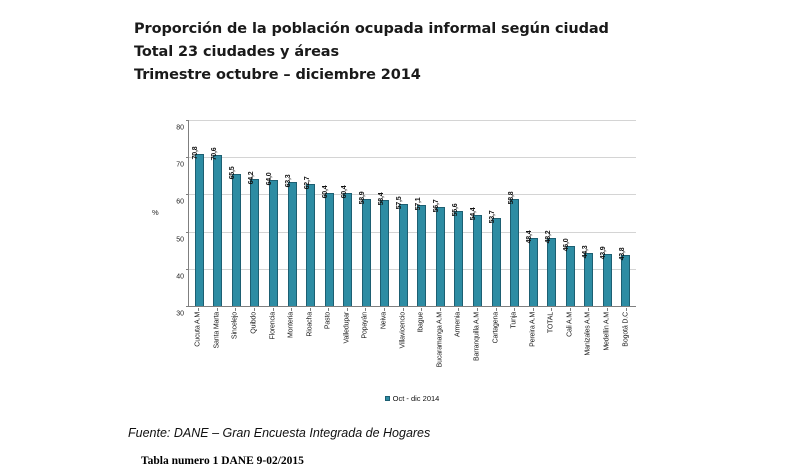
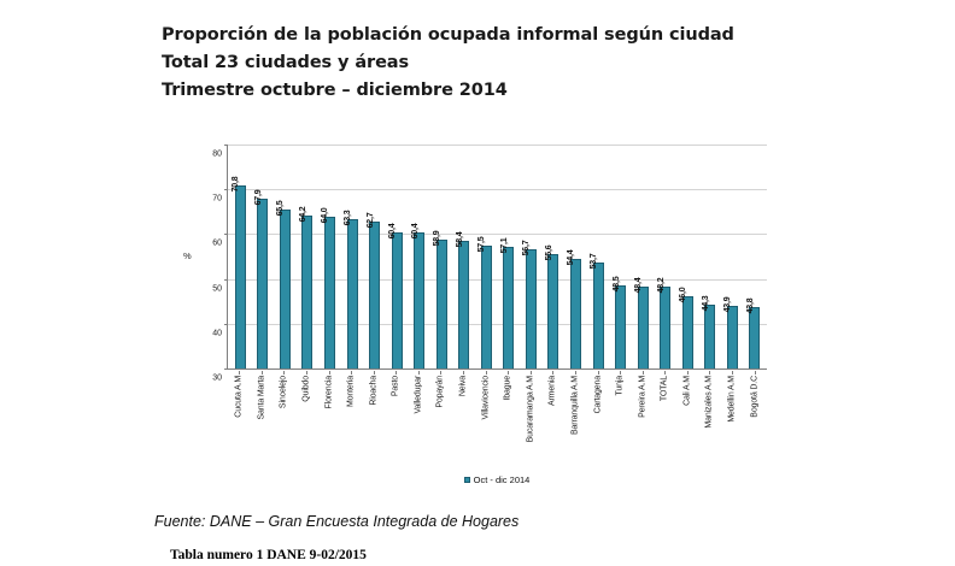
Santa Marta: 70,6 -> 67,9
Tunja: 58,8 -> 48,5
